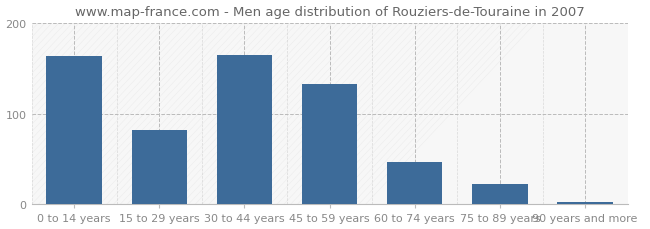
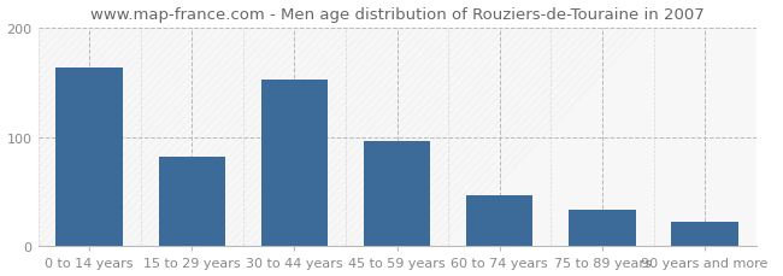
30 to 44 years: 165 -> 152
45 to 59 years: 133 -> 96
75 to 89 years: 22 -> 34
90 years and more: 3 -> 22
